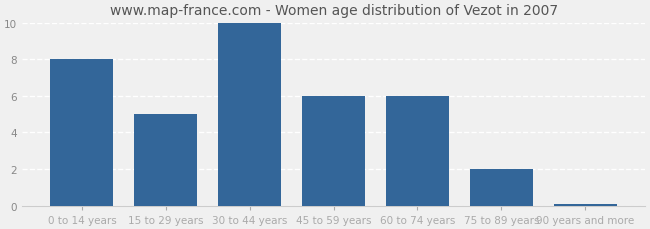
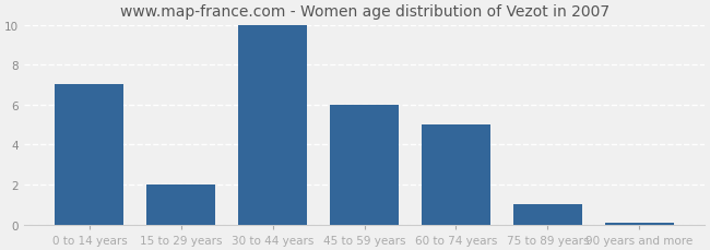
0 to 14 years: 8.0 -> 7.0
15 to 29 years: 5.0 -> 2.0
60 to 74 years: 6.0 -> 5.0
75 to 89 years: 2.0 -> 1.0
